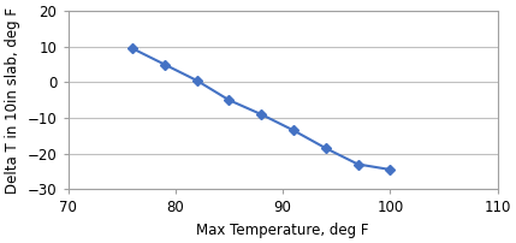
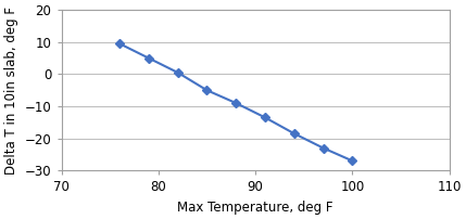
100: -24.5 -> -27.0
